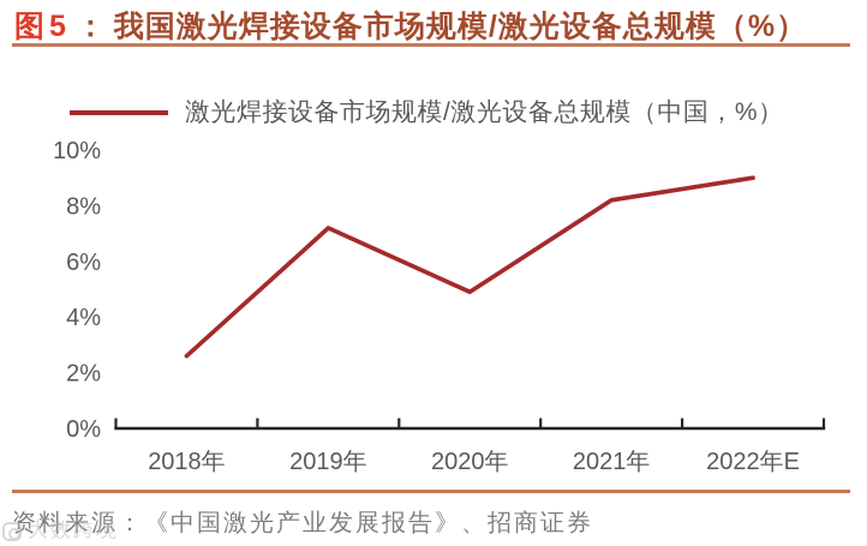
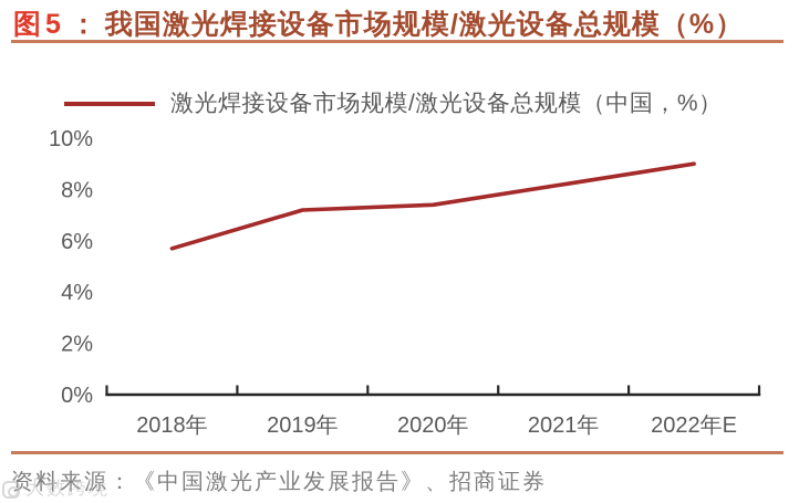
2018年: 2.6% -> 5.7%
2020年: 4.9% -> 7.4%
